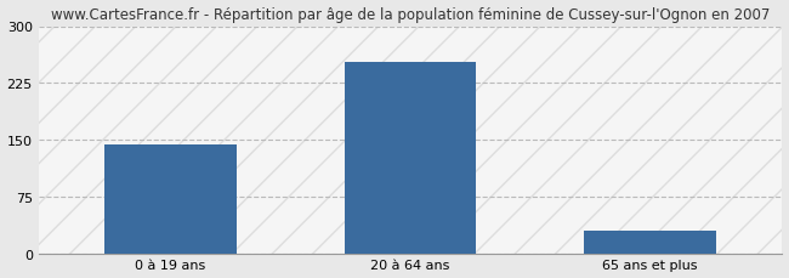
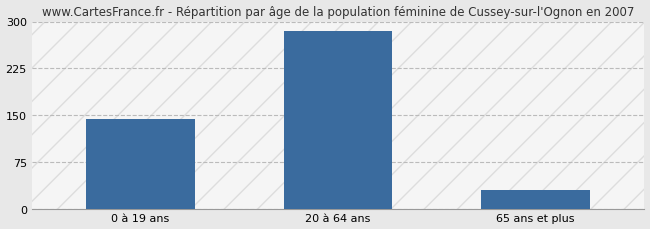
20 à 64 ans: 253 -> 284
